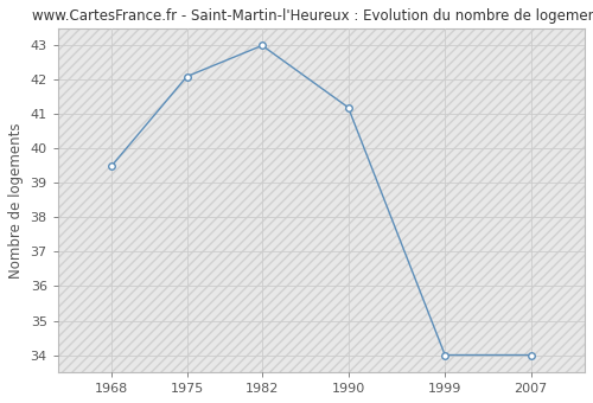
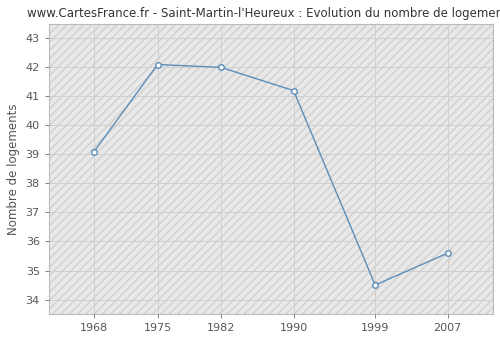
1968: 39.5 -> 39.1
1982: 43.0 -> 42.0
1999: 34.0 -> 34.5
2007: 34.0 -> 35.6
